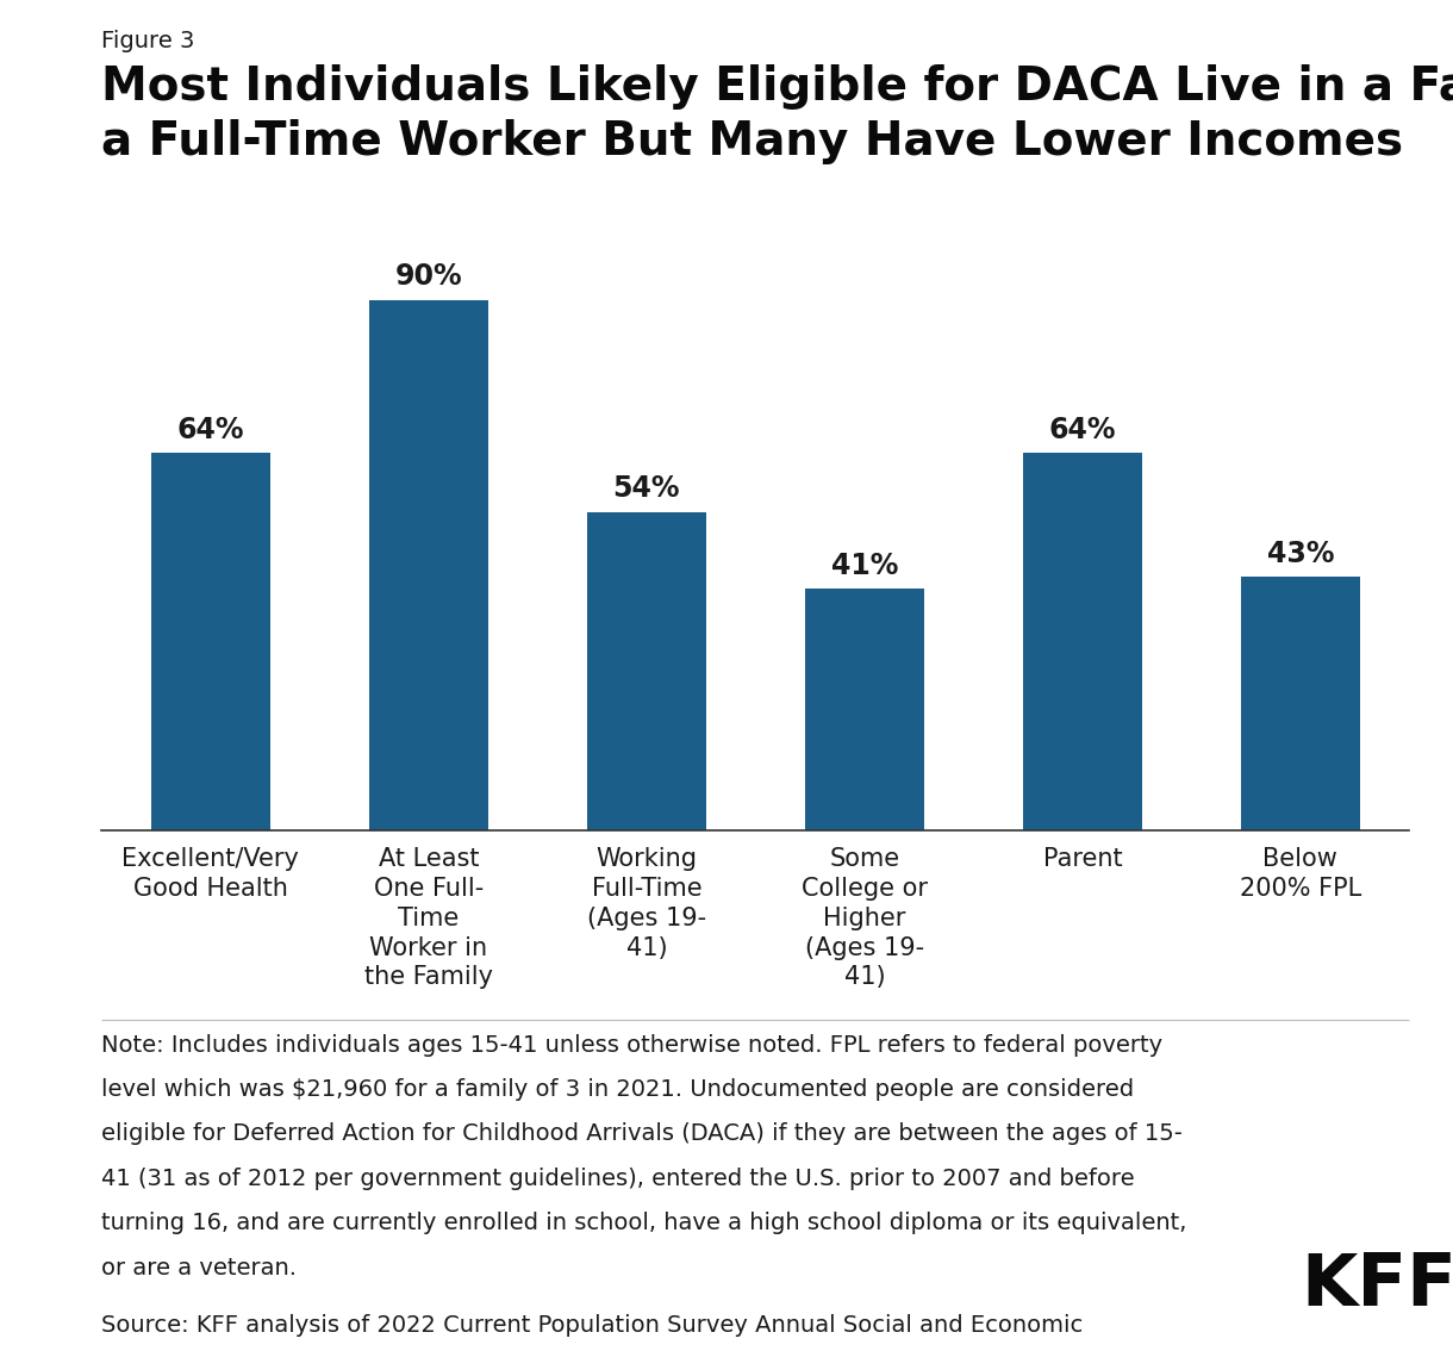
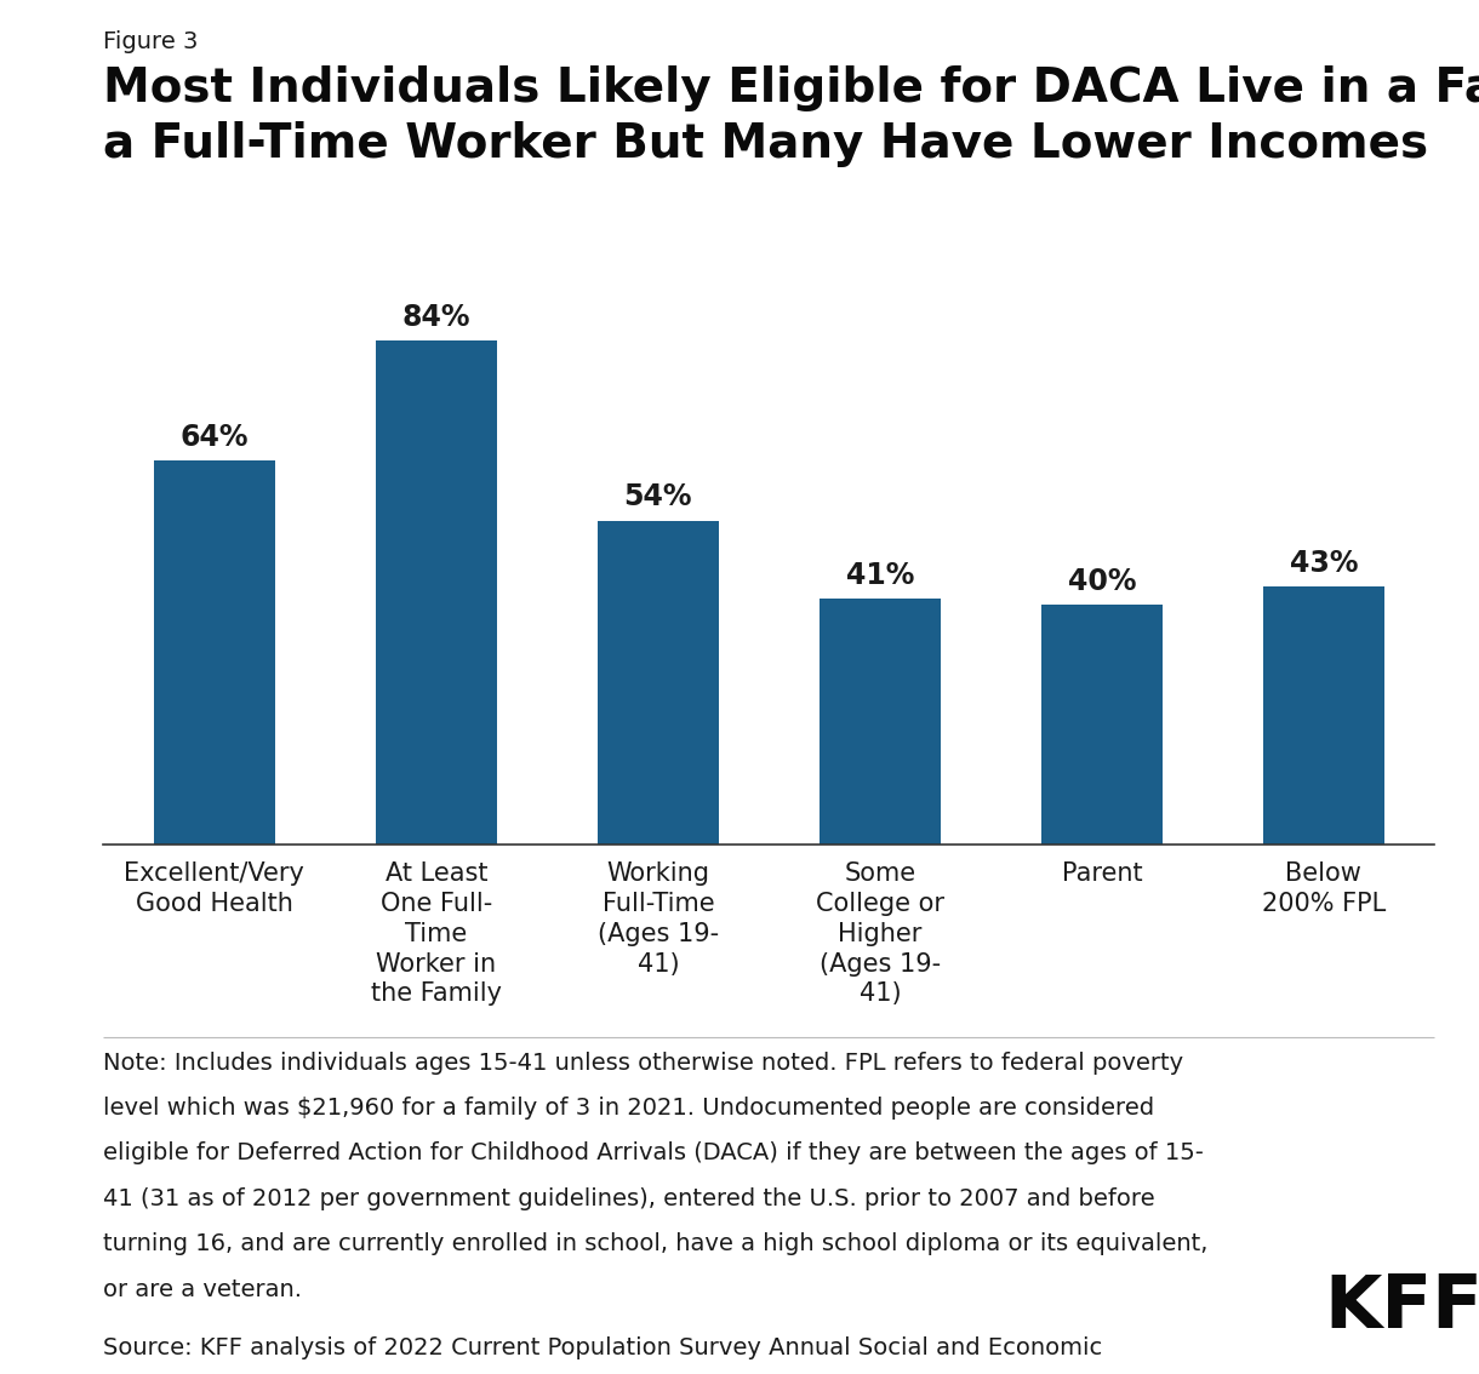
At Least One Full- Time Worker in the Family: 90% -> 84%
Parent: 64% -> 40%
